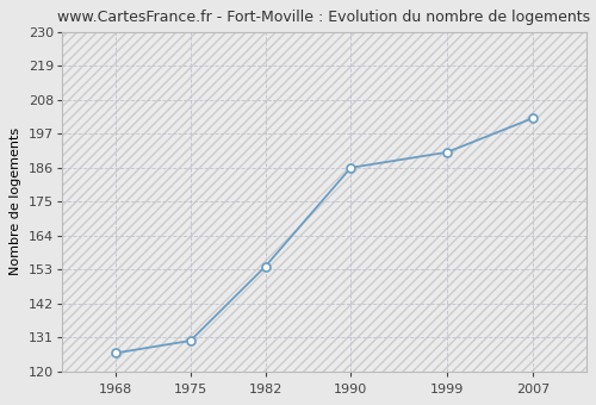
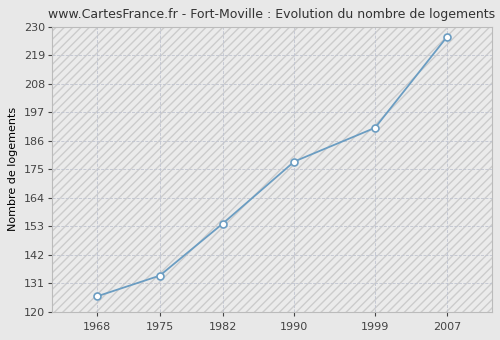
1975: 130 -> 134
1990: 186 -> 178
2007: 202 -> 226
